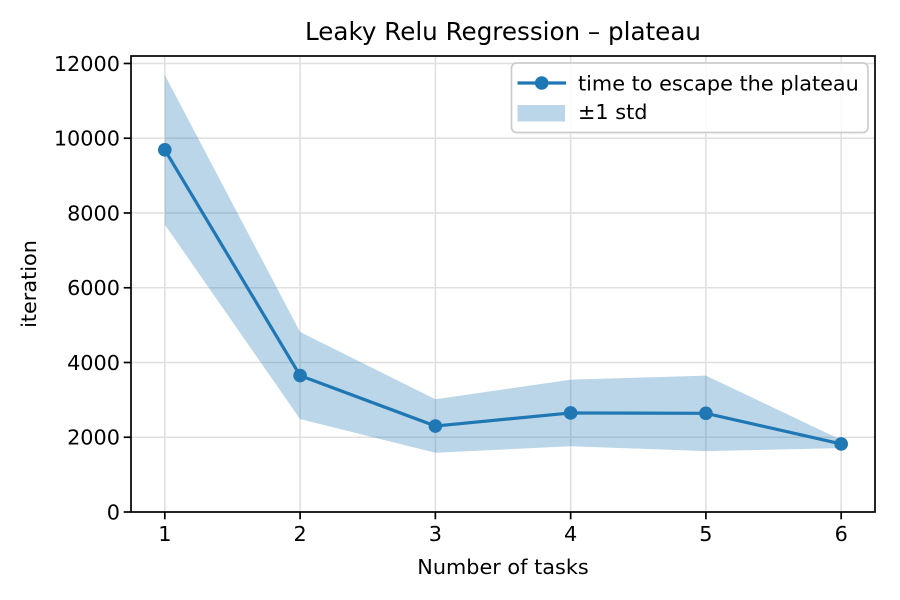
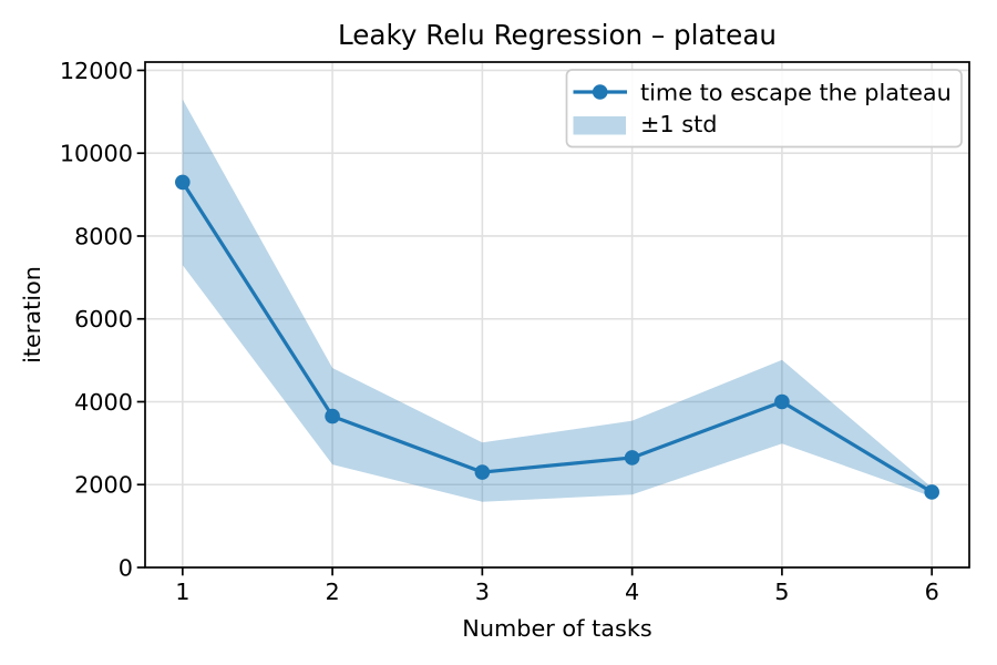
1: 9700 -> 9300
5: 2600 -> 4000
